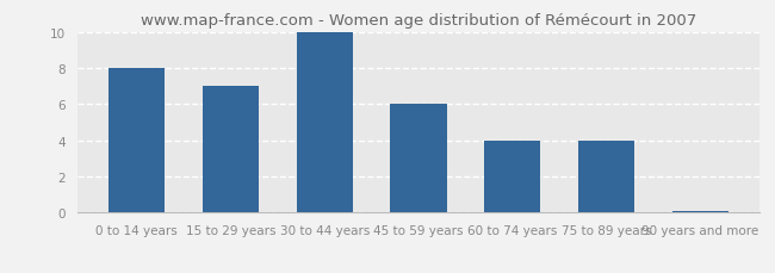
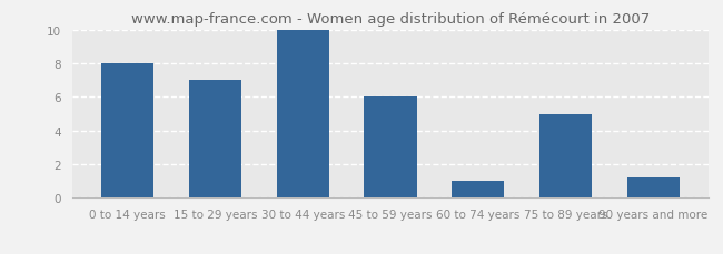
60 to 74 years: 4.0 -> 1.0
75 to 89 years: 4.0 -> 5.0
90 years and more: 0.1 -> 1.2
